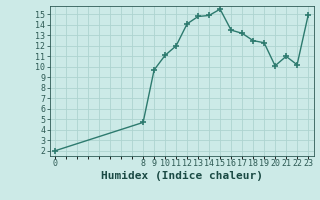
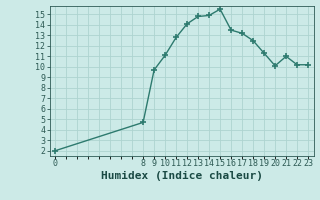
11: 12.0 -> 12.8
19: 12.3 -> 11.3
23: 14.9 -> 10.2
